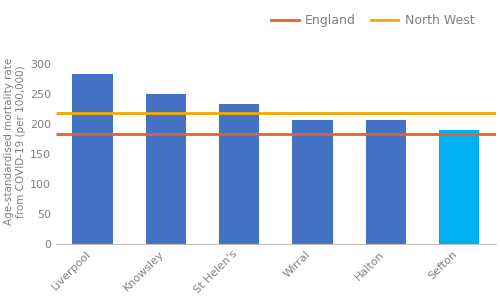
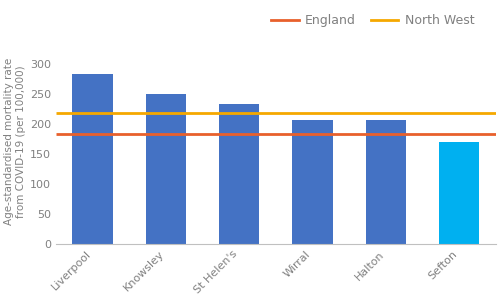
Sefton: 190 -> 170
